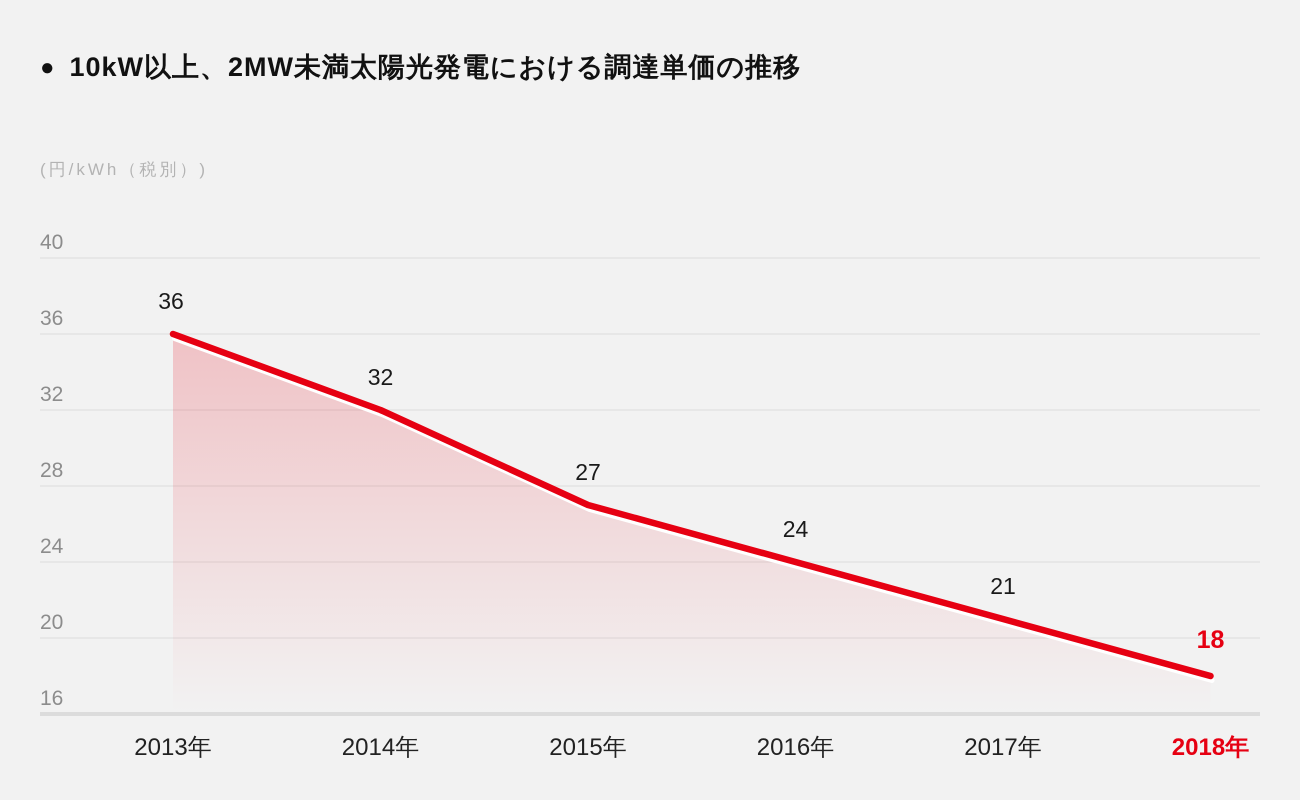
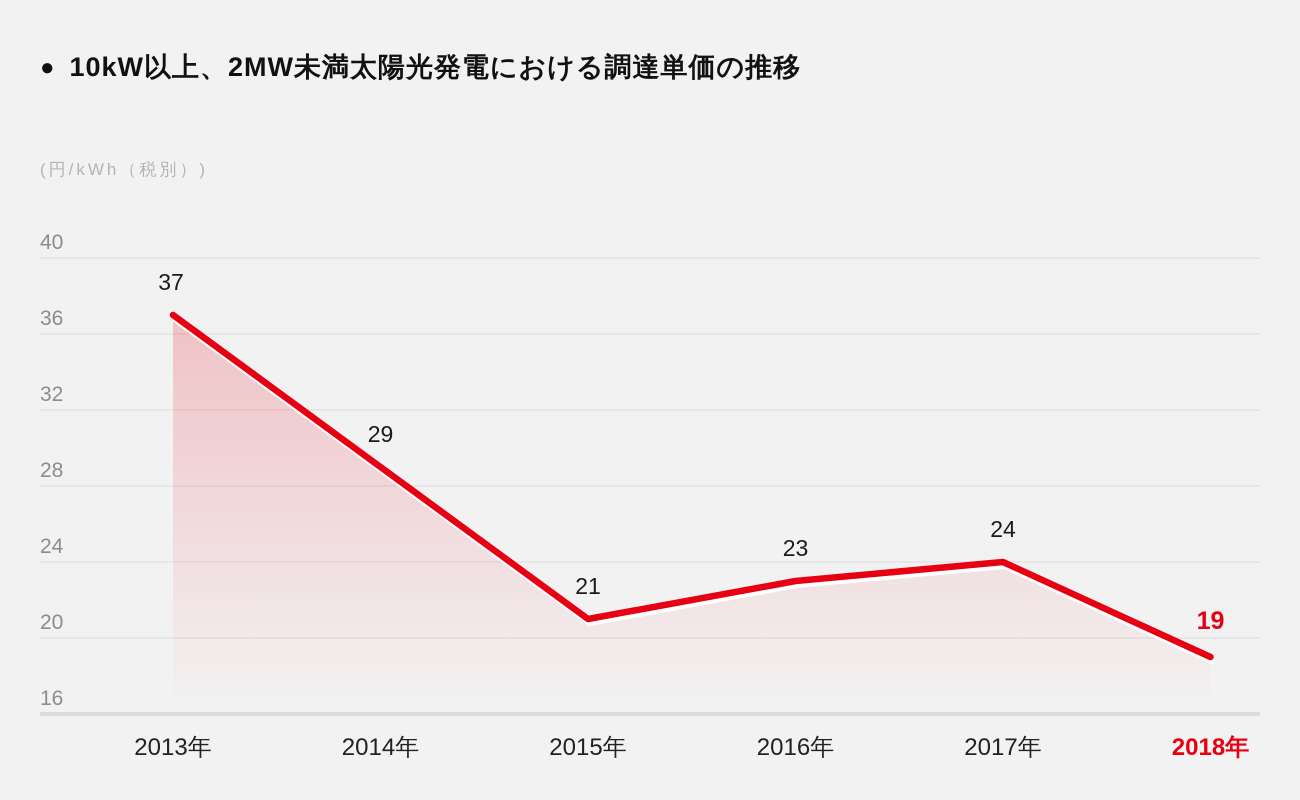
2013年: 36 -> 37
2014年: 32 -> 29
2015年: 27 -> 21
2016年: 24 -> 23
2017年: 21 -> 24
2018年: 18 -> 19
